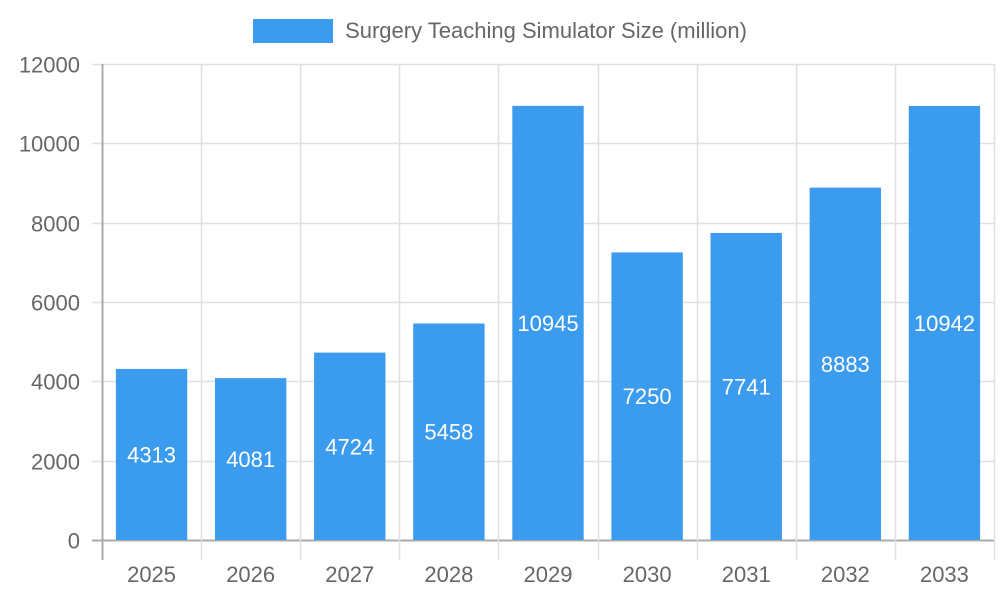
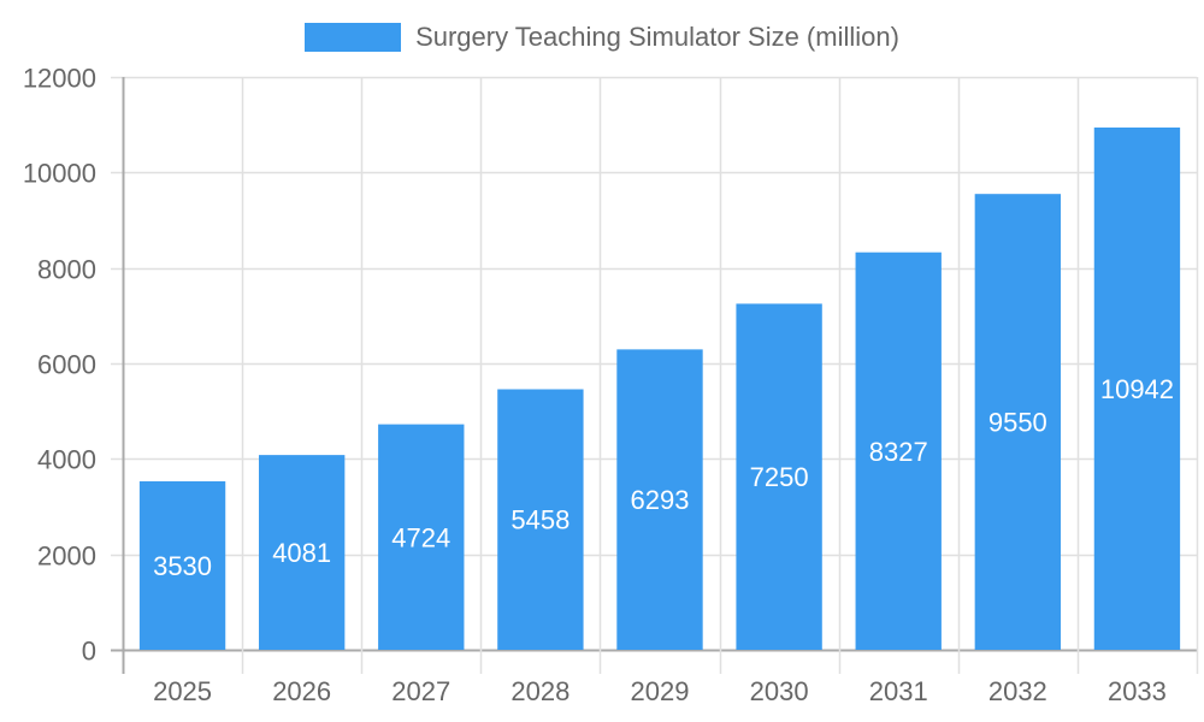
2025: 4313 -> 3530
2029: 10945 -> 6293
2031: 7741 -> 8327
2032: 8883 -> 9550
